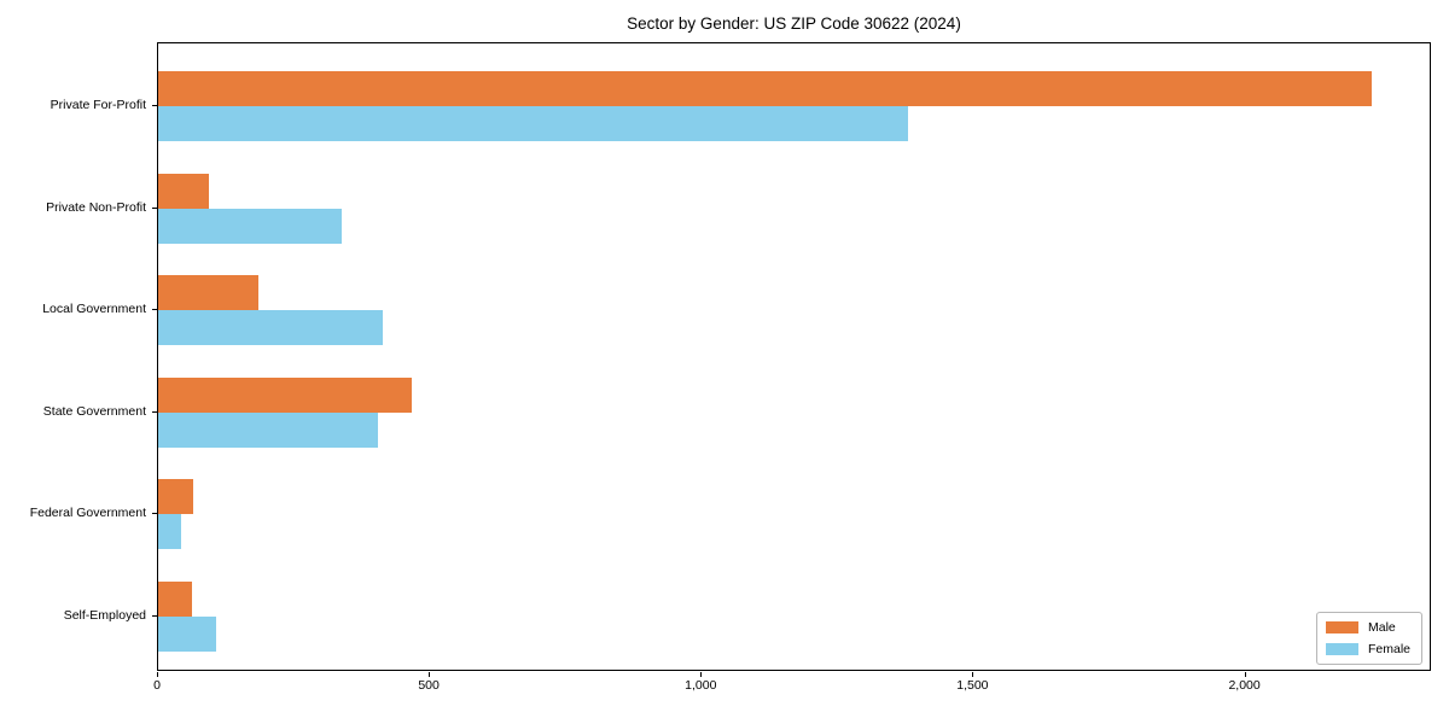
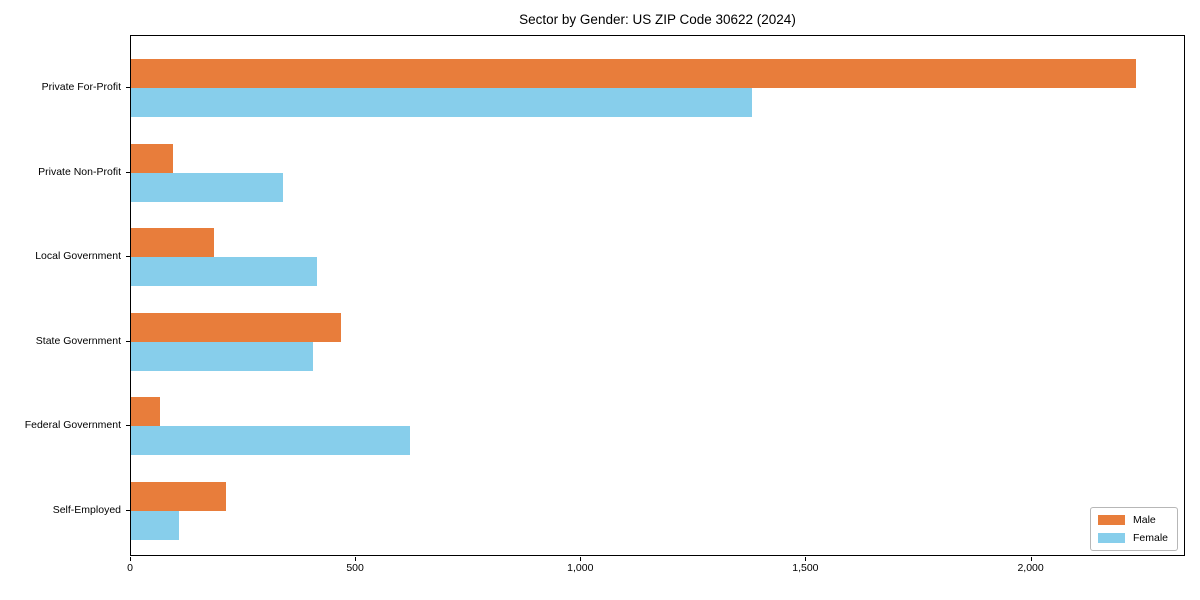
Female/Federal Government: 40 -> 620
Male/Self-Employed: 60 -> 210
